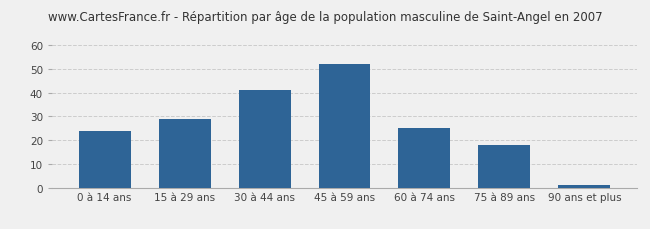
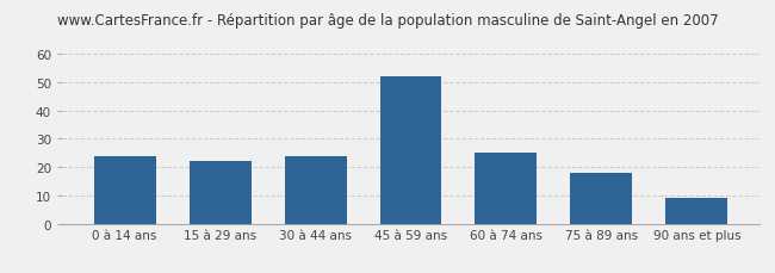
15 à 29 ans: 29 -> 22
30 à 44 ans: 41 -> 24
90 ans et plus: 1 -> 9
